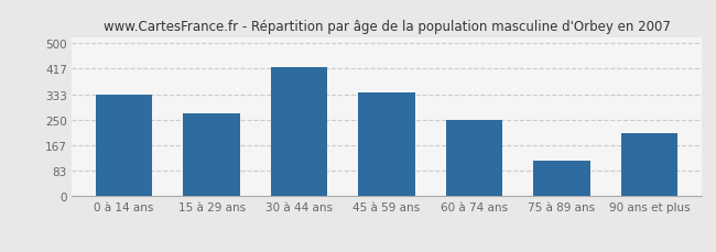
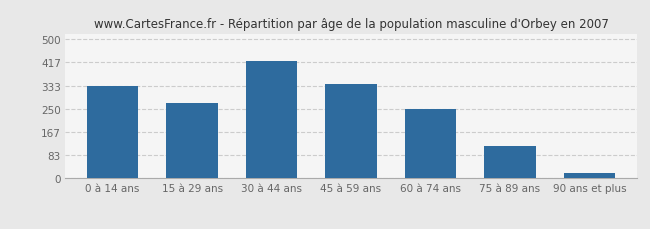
90 ans et plus: 205 -> 18
